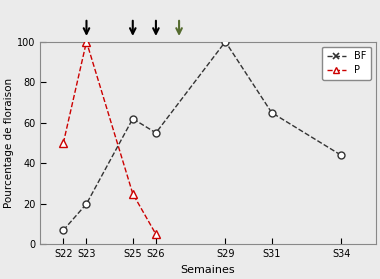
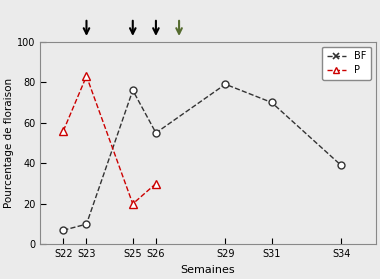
P/S22: 50 -> 56
BF/S23: 20 -> 10
P/S23: 100 -> 83
BF/S25: 62 -> 76
P/S25: 25 -> 20
P/S26: 5 -> 30
BF/S29: 100 -> 79
BF/S31: 65 -> 70
BF/S34: 44 -> 39
